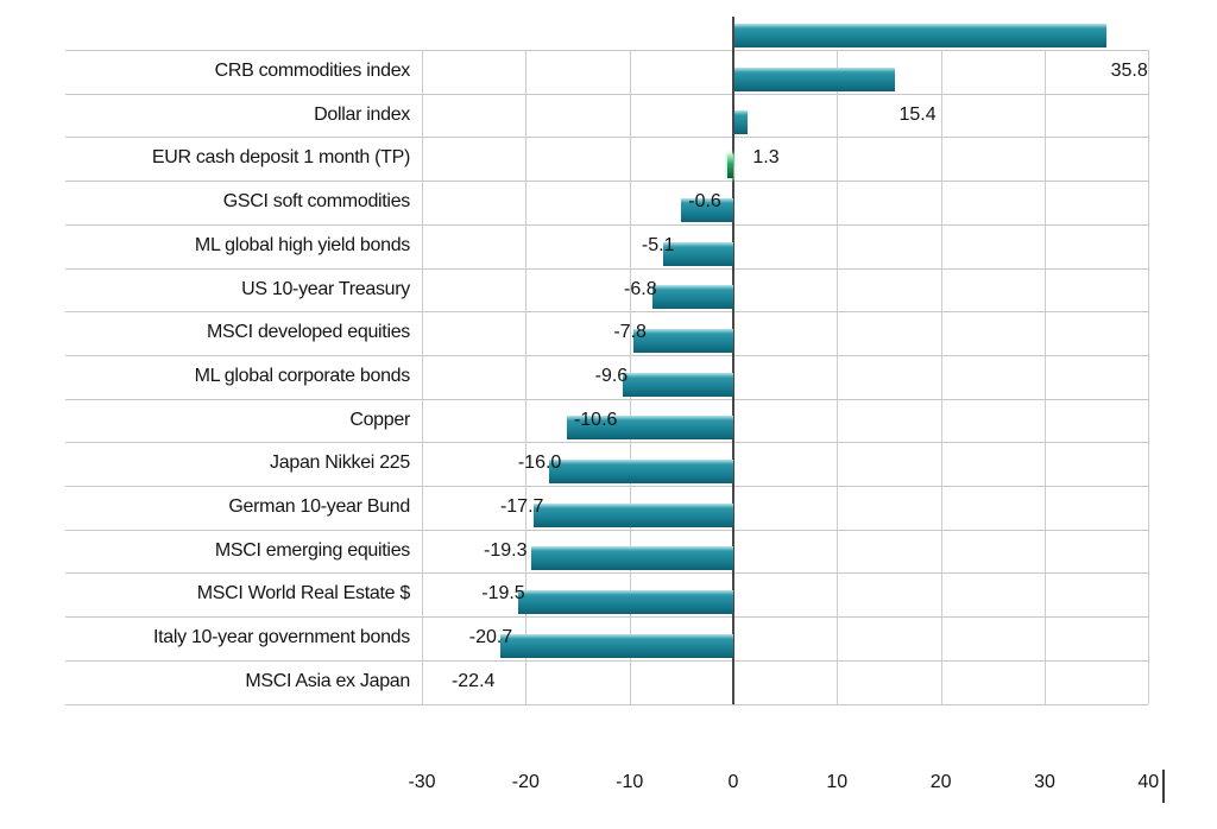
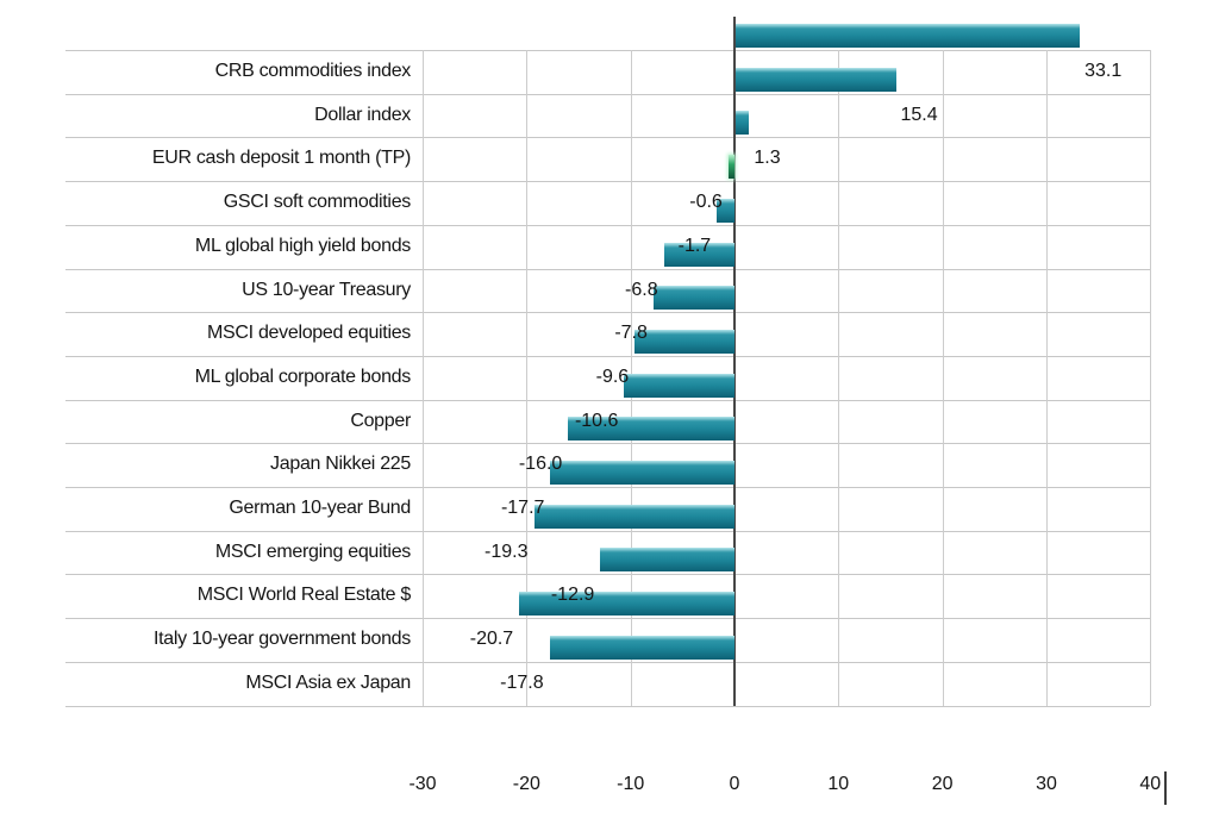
CRB commodities index: 35.8 -> 33.1
ML global high yield bonds: -5.1 -> -1.7
MSCI World Real Estate $: -19.5 -> -12.9
MSCI Asia ex Japan: -22.4 -> -17.8
